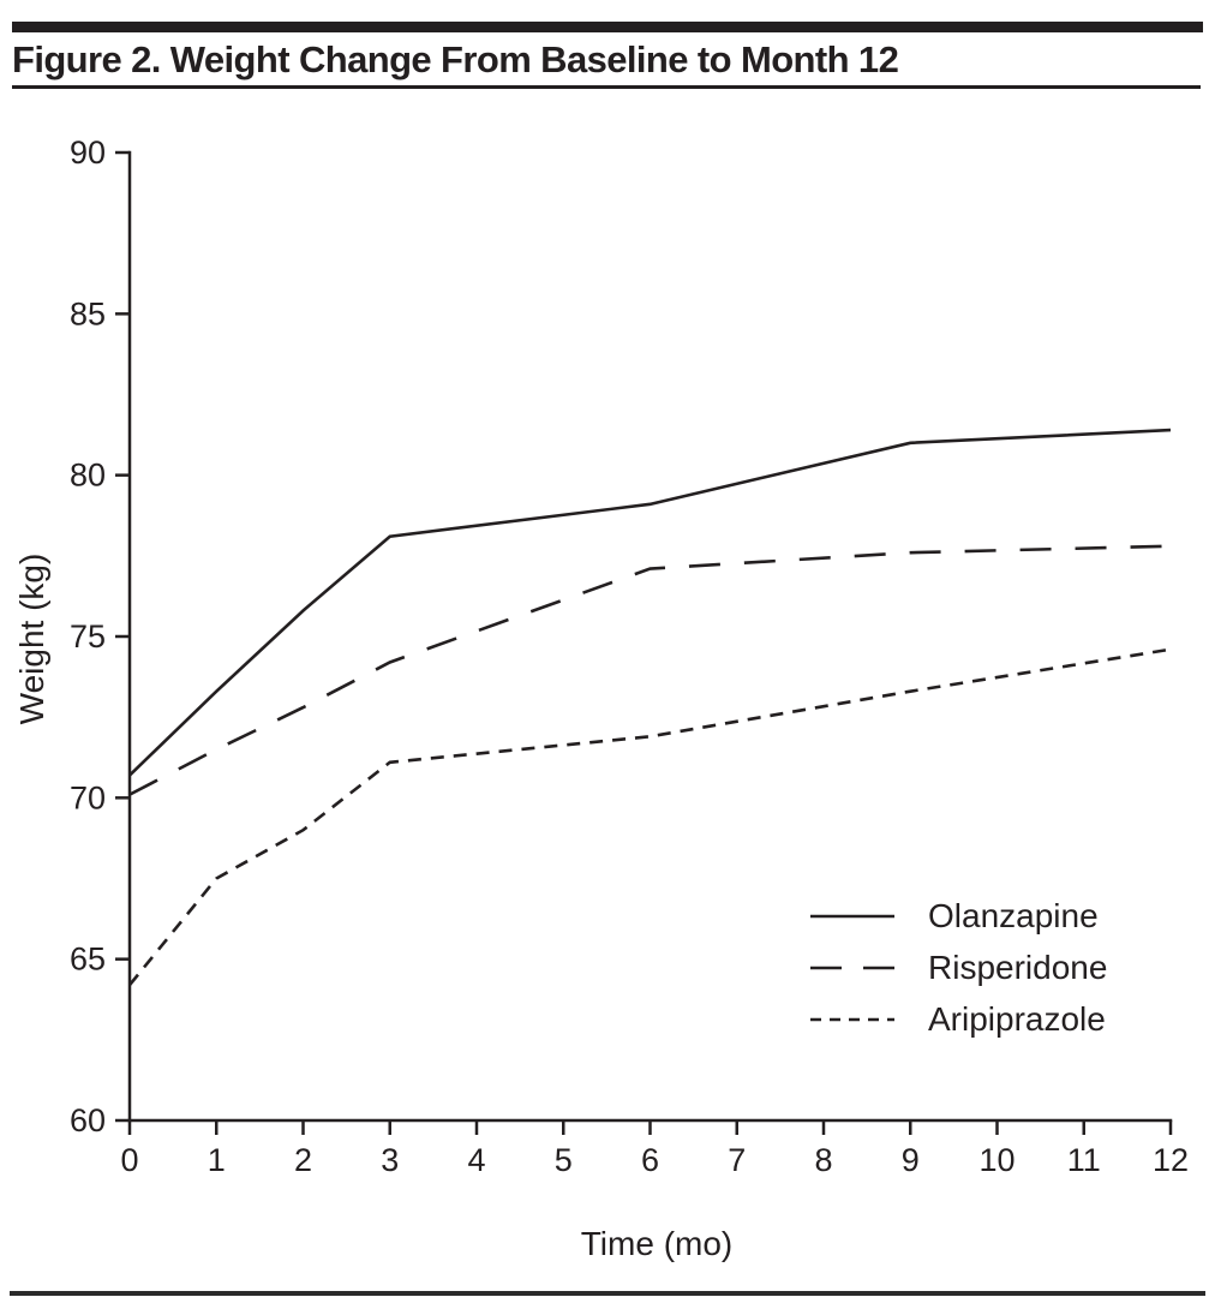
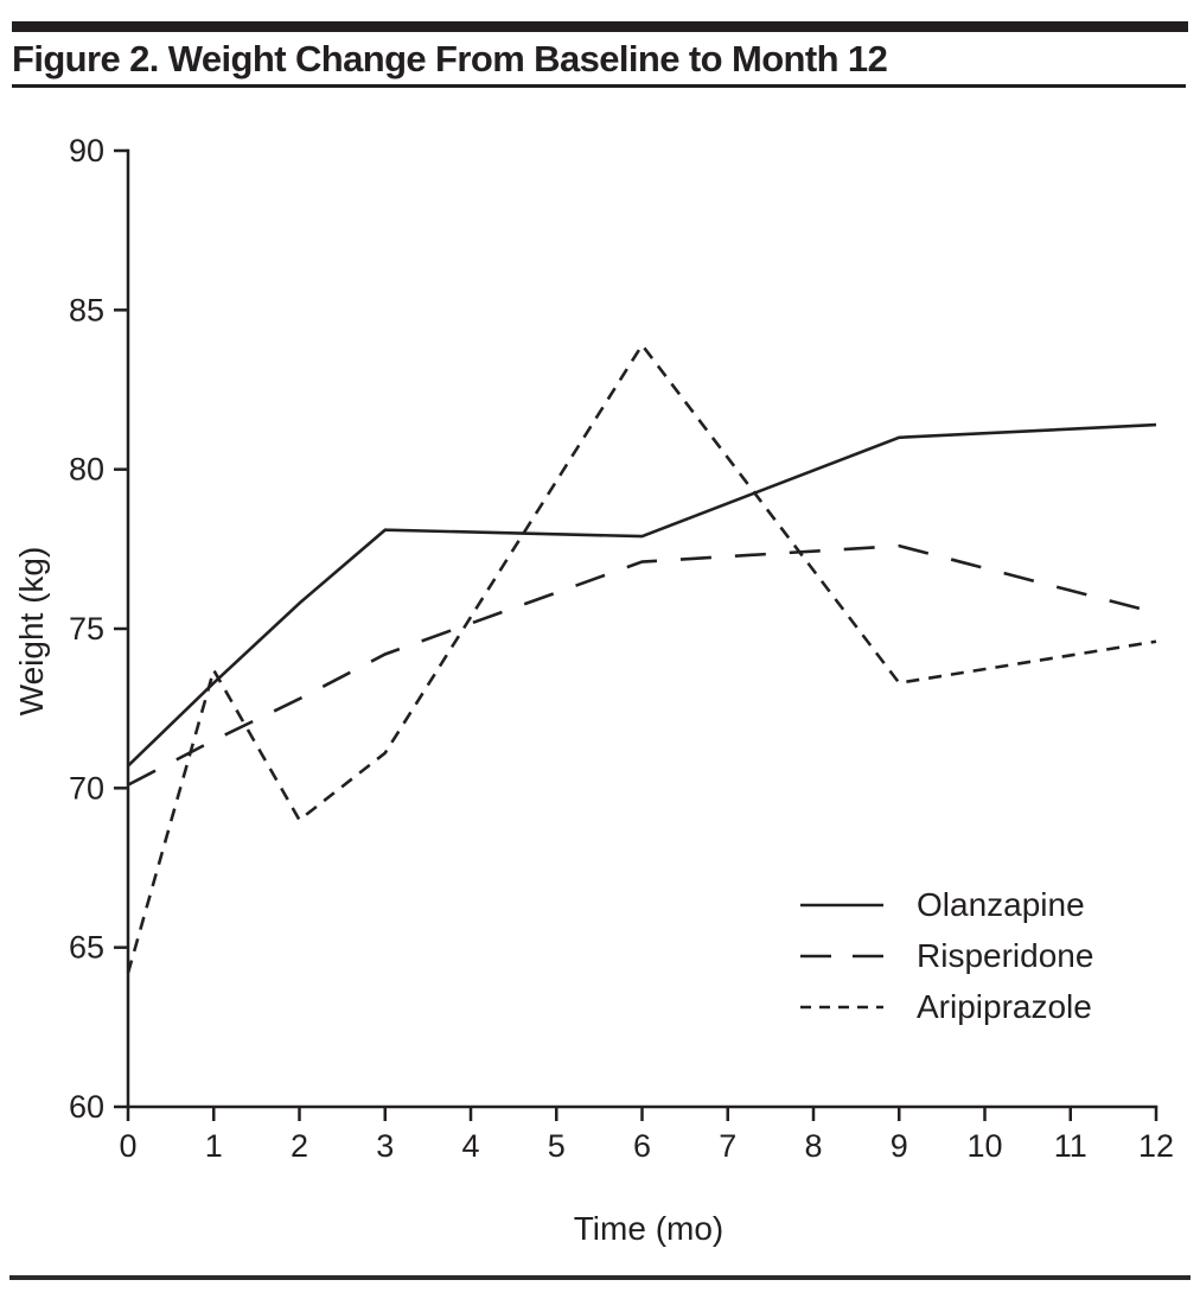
Aripiprazole/1: 67.5 -> 73.7
Olanzapine/6: 79.1 -> 77.9
Aripiprazole/6: 71.9 -> 83.9
Risperidone/12: 77.8 -> 75.5
